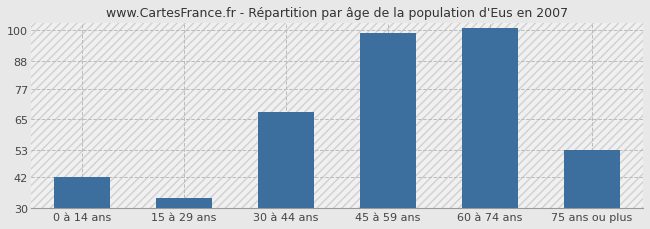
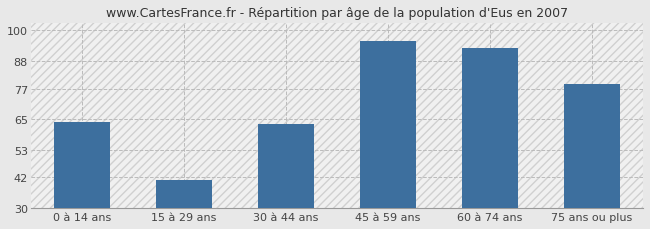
0 à 14 ans: 42 -> 64
15 à 29 ans: 34 -> 41
30 à 44 ans: 68 -> 63
45 à 59 ans: 99 -> 96
60 à 74 ans: 101 -> 93
75 ans ou plus: 53 -> 79
